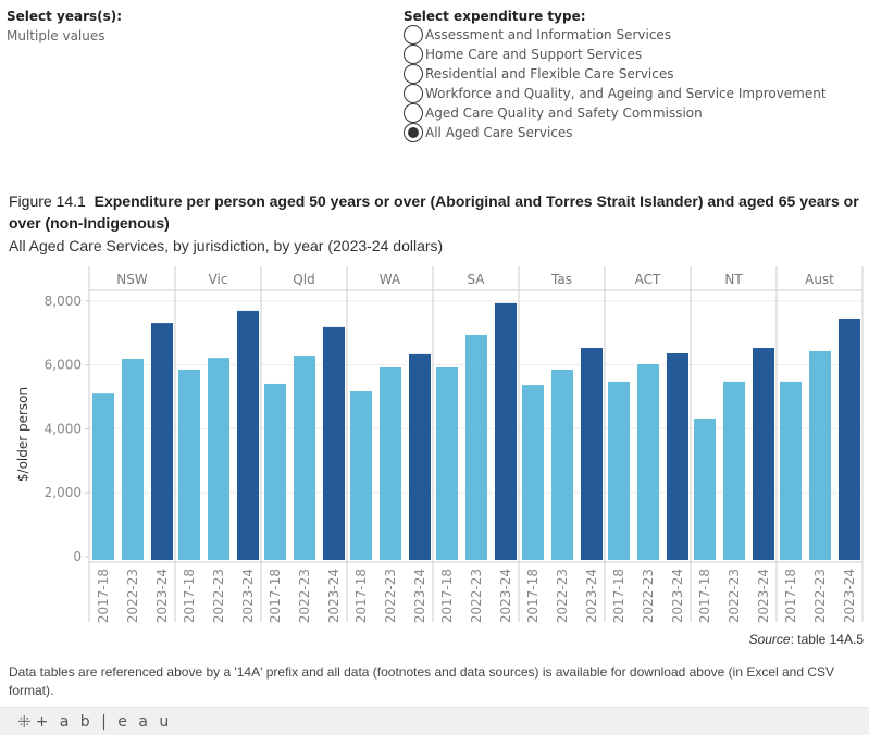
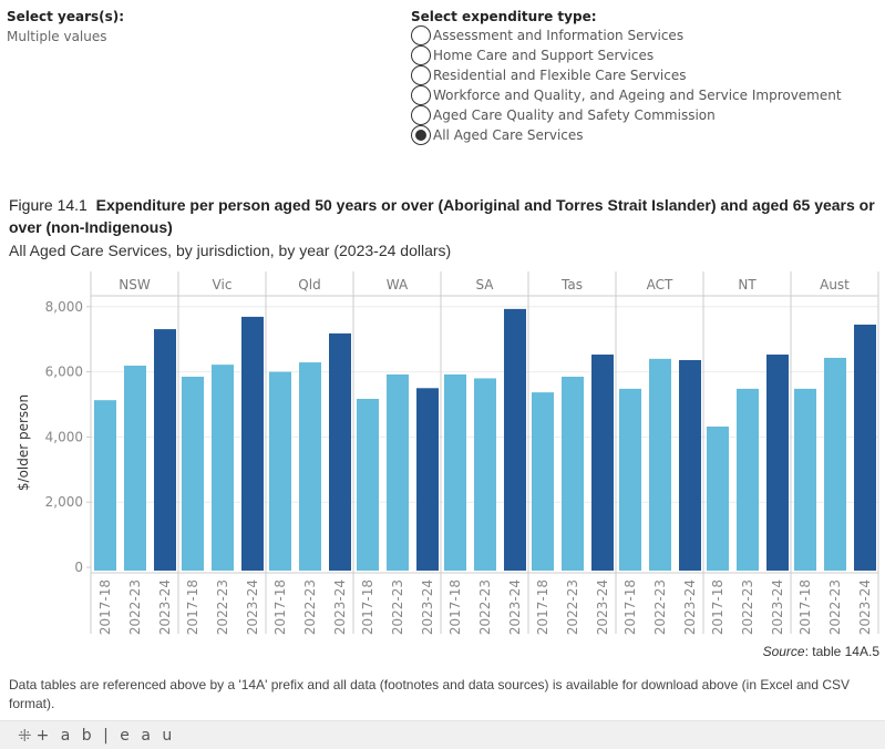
Qld/2017-18: 5400 -> 6000
SA/2022-23: 6900 -> 5800
ACT/2022-23: 6000 -> 6400
WA/2023-24: 6300 -> 5500
